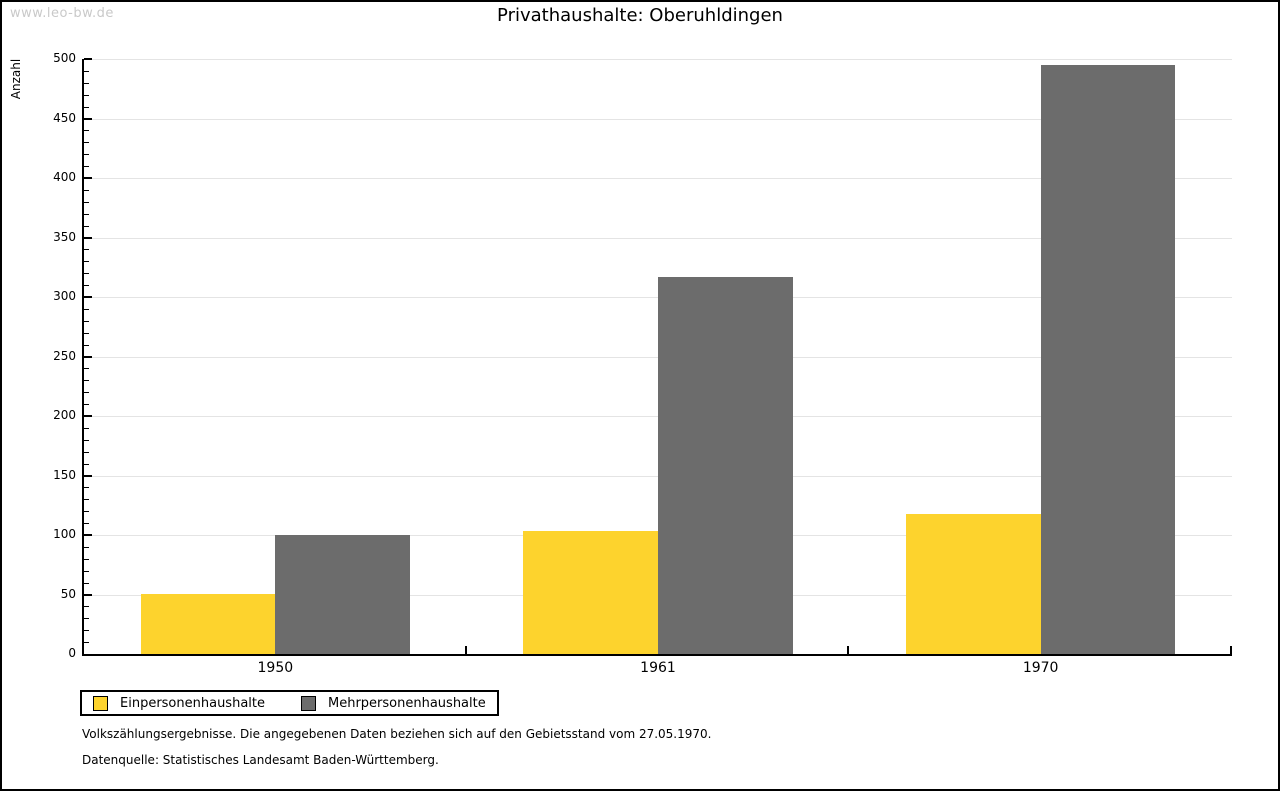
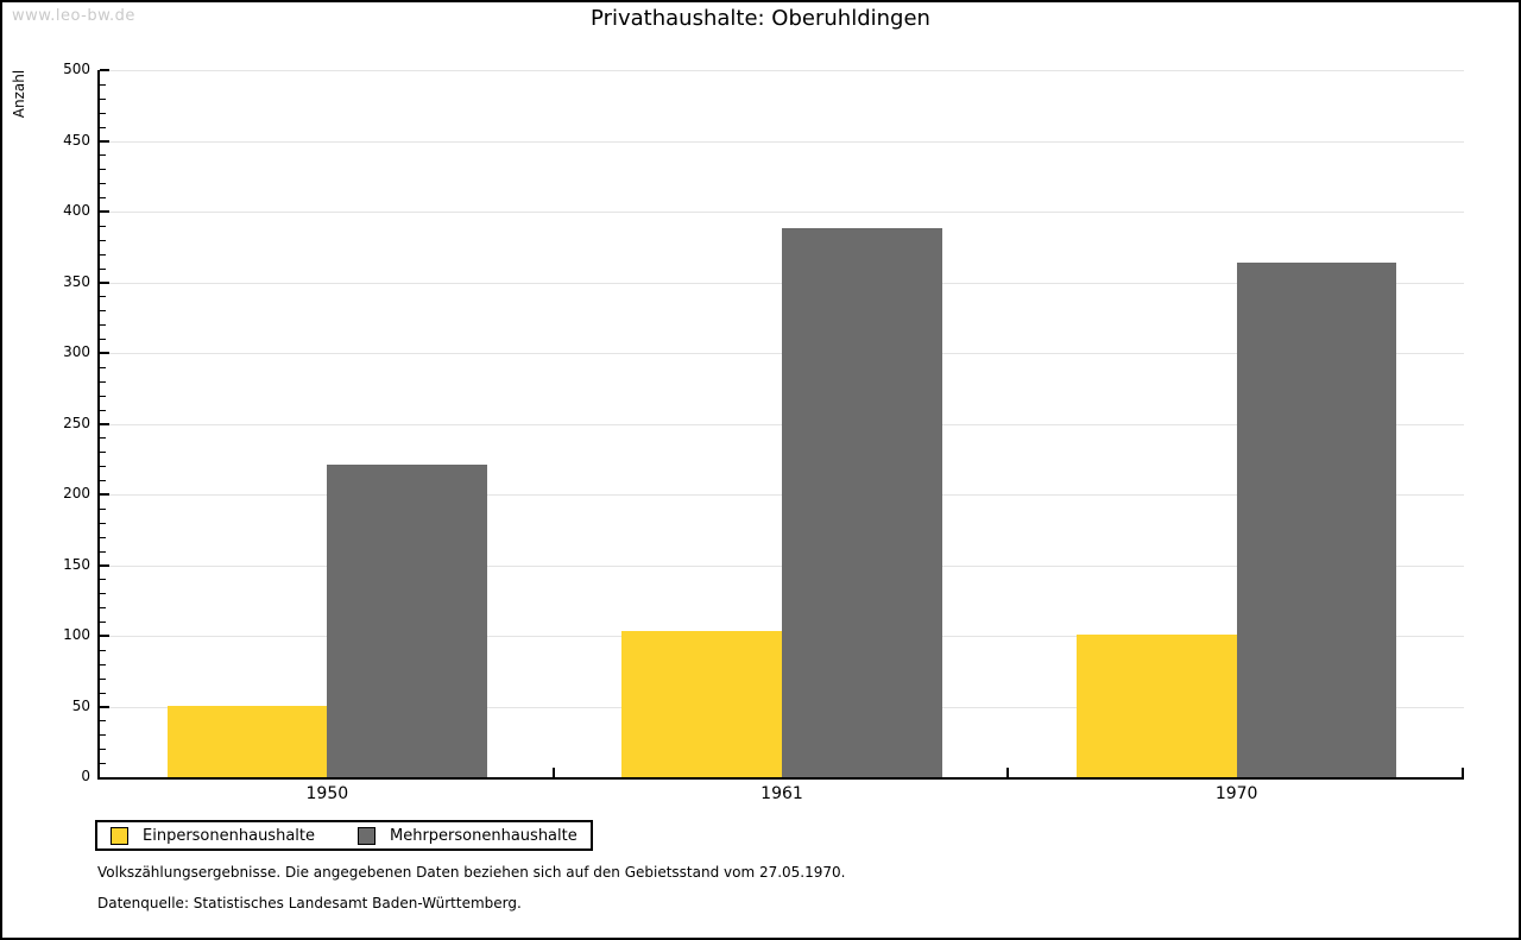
Mehrpersonenhaushalte/1950: 100 -> 221
Mehrpersonenhaushalte/1961: 317 -> 388
Einpersonenhaushalte/1970: 118 -> 101
Mehrpersonenhaushalte/1970: 495 -> 364
